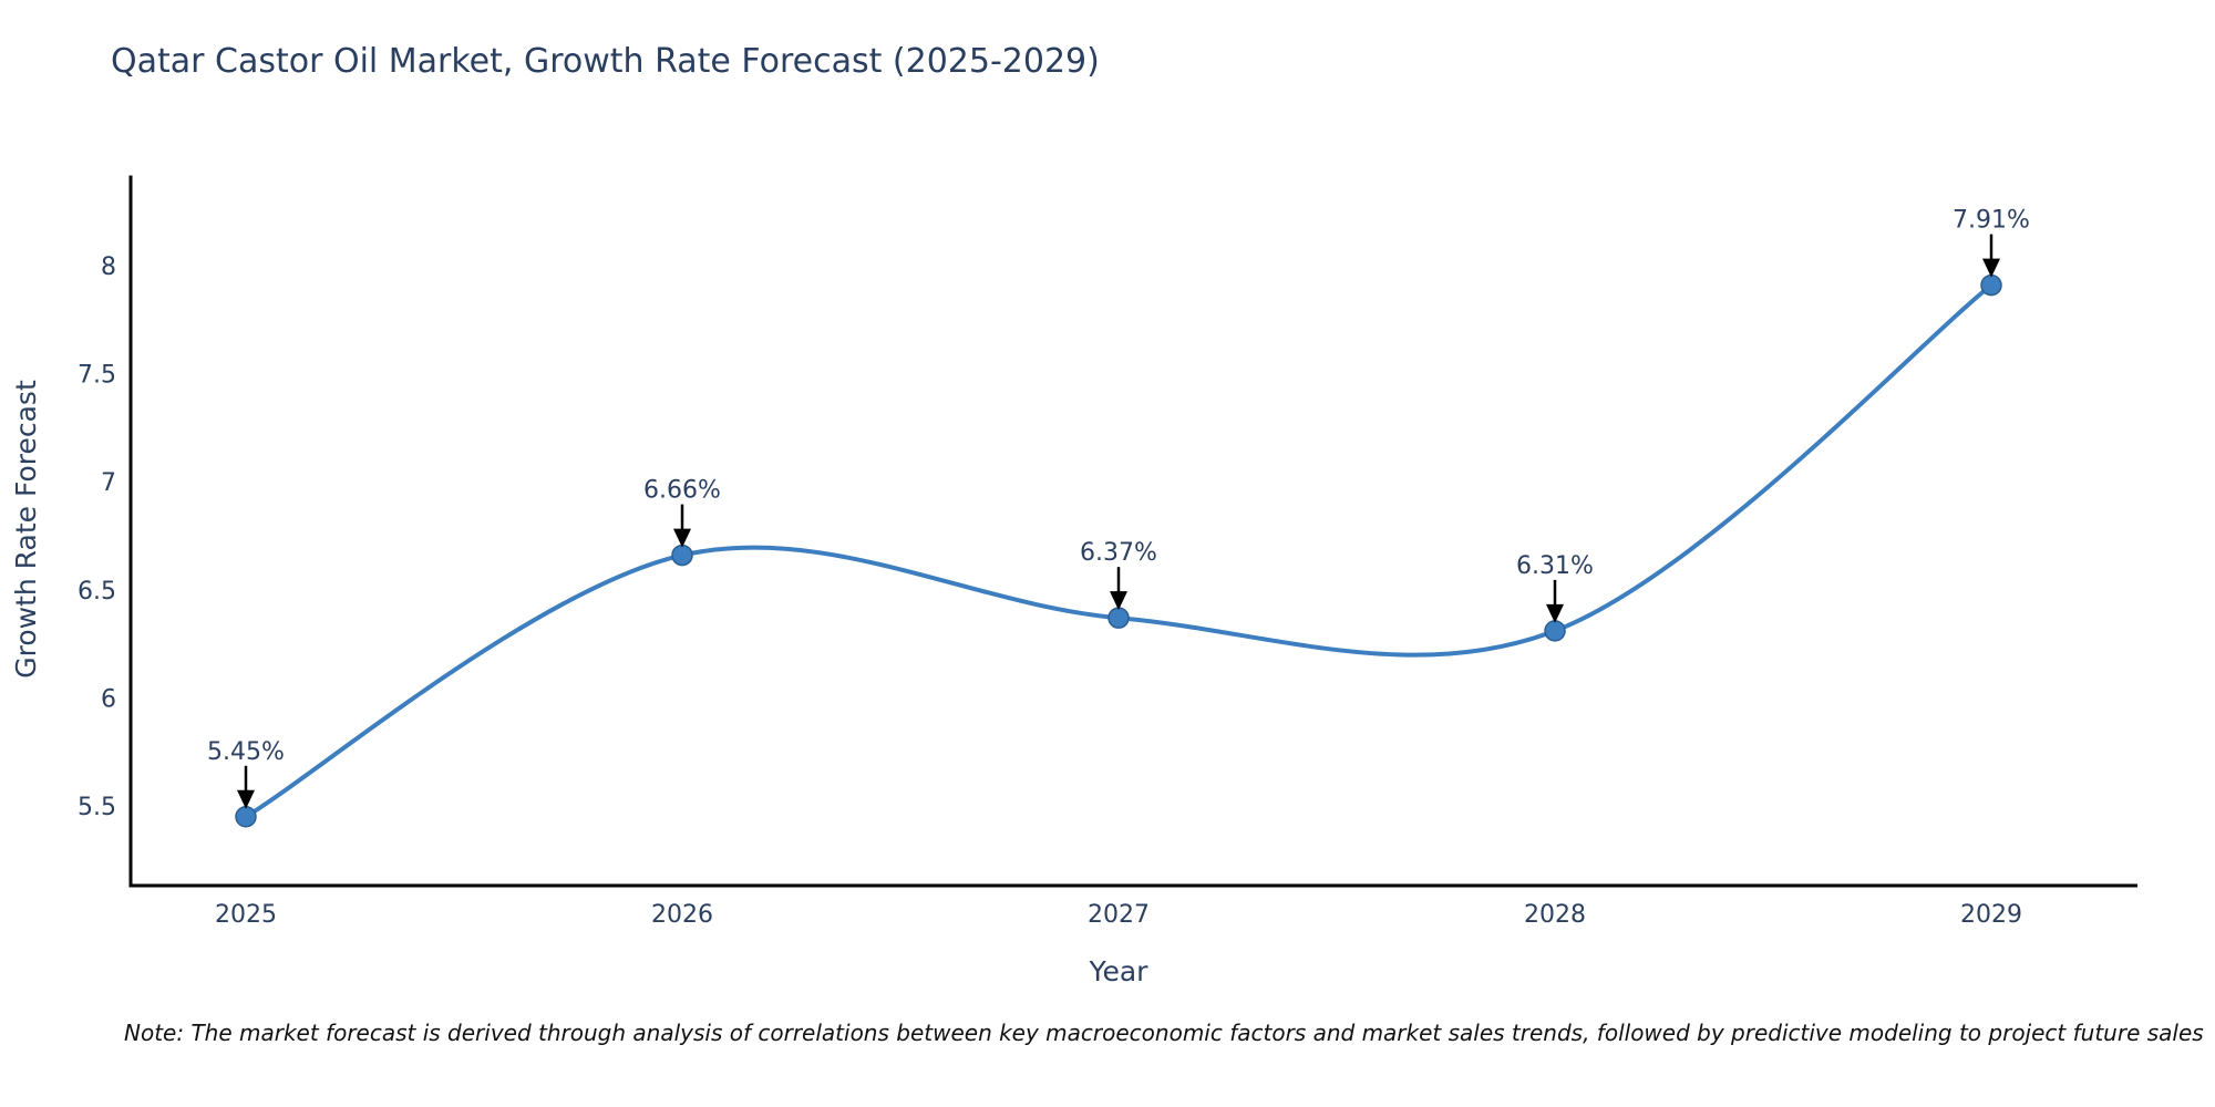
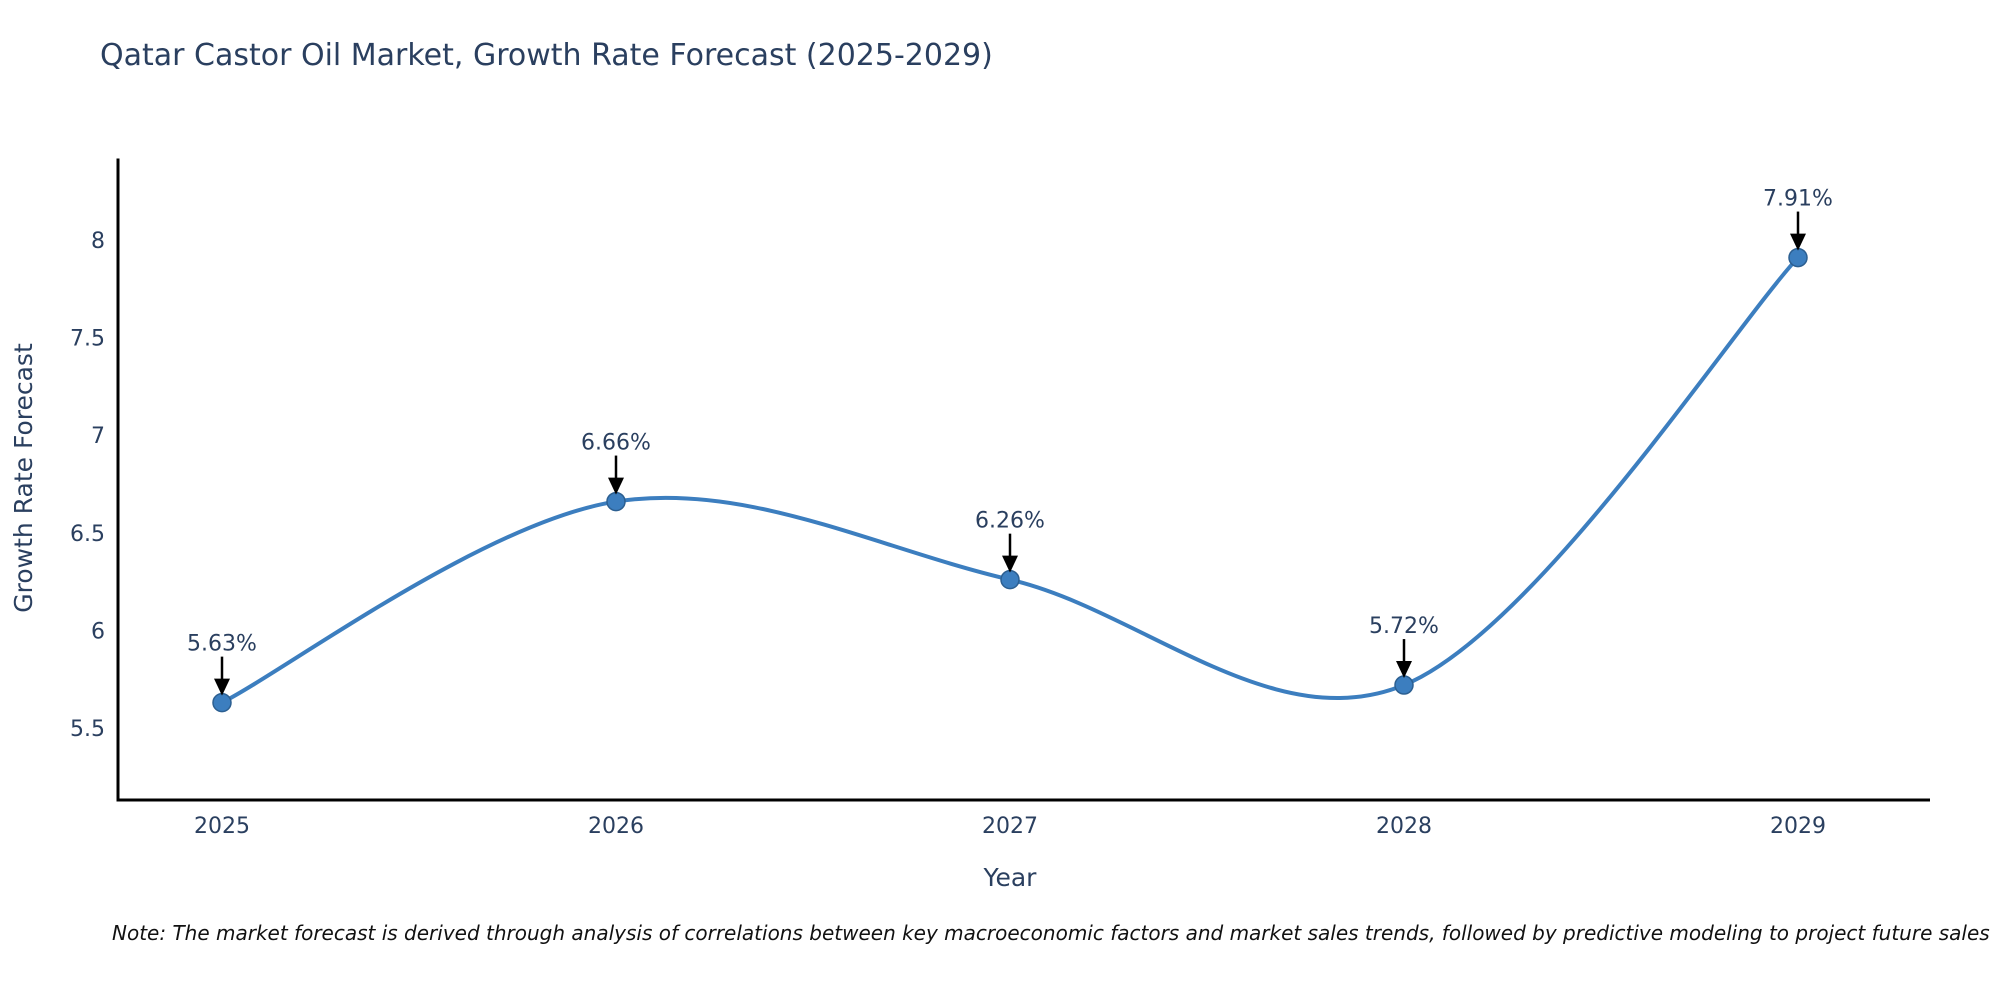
2025: 5.45% -> 5.63%
2027: 6.37% -> 6.26%
2028: 6.31% -> 5.72%
